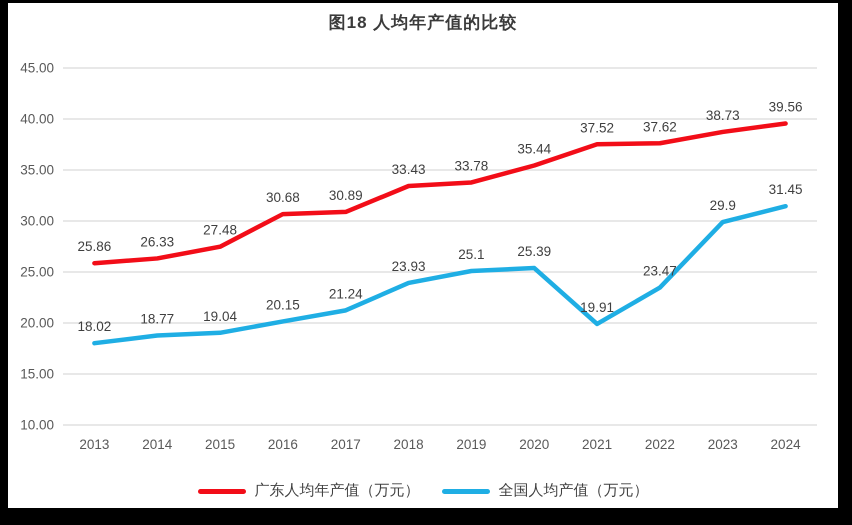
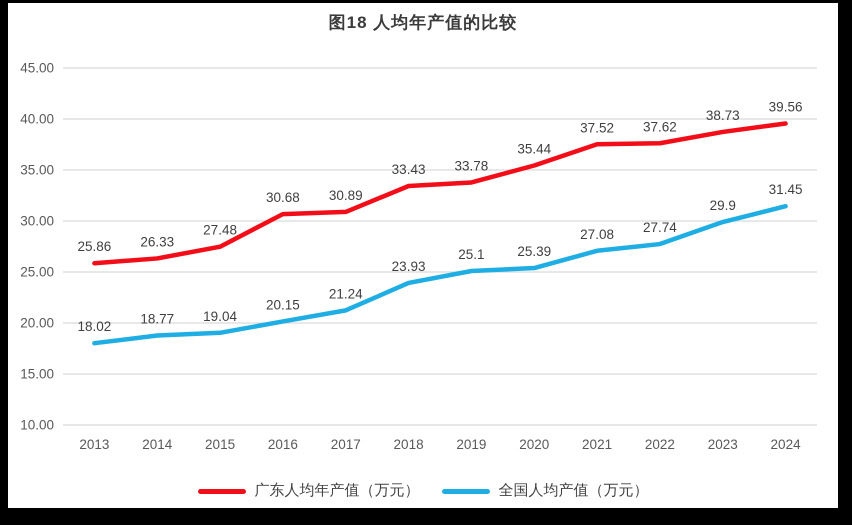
全国人均产值（万元）/2021: 19.91 -> 27.08
全国人均产值（万元）/2022: 23.47 -> 27.74
